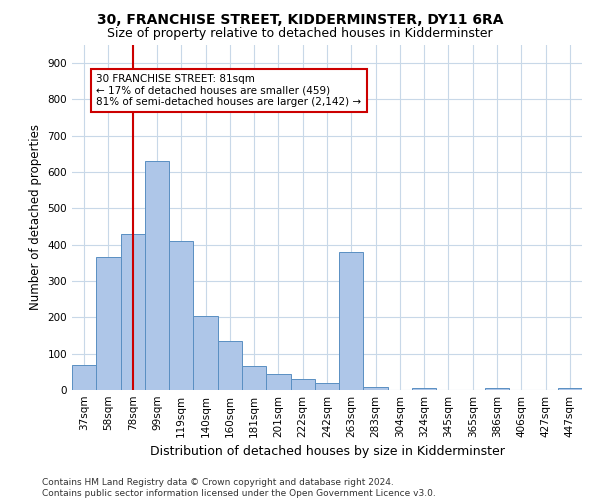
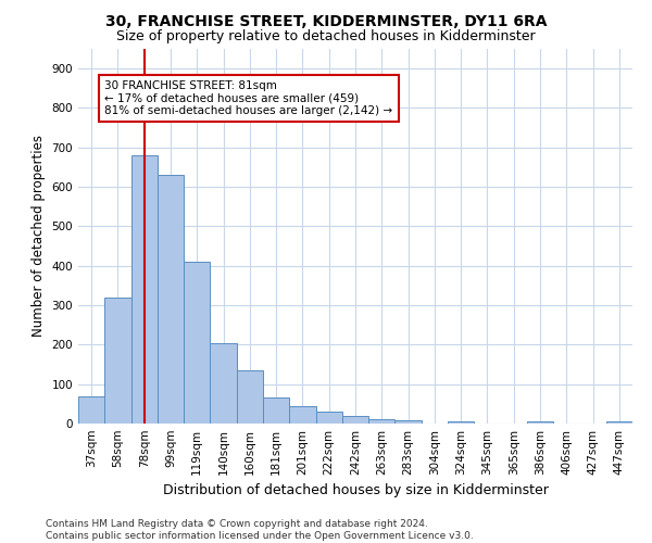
58sqm: 365 -> 320
78sqm: 430 -> 680
263sqm: 380 -> 12
